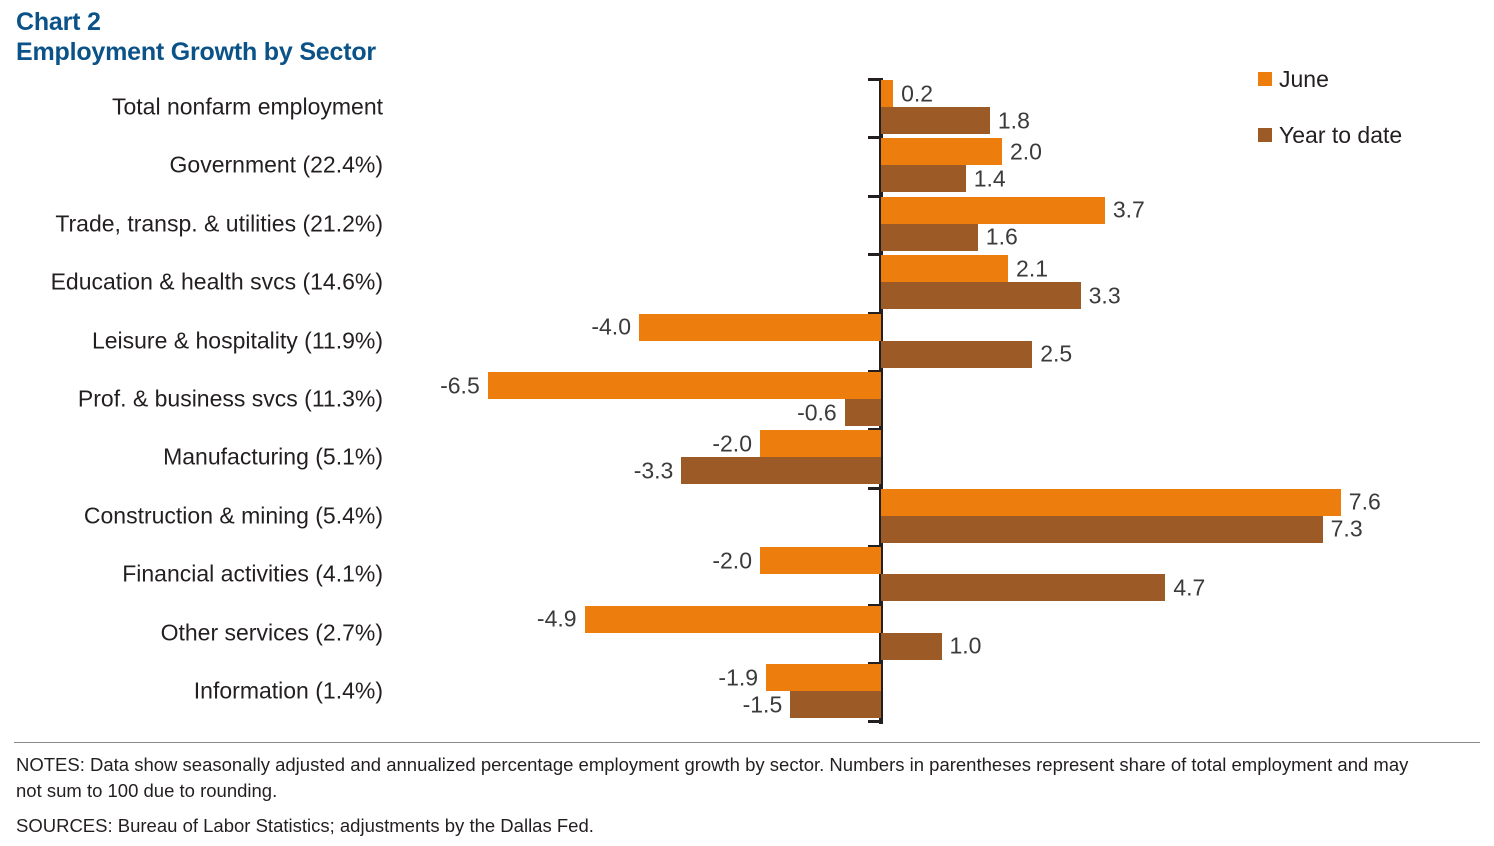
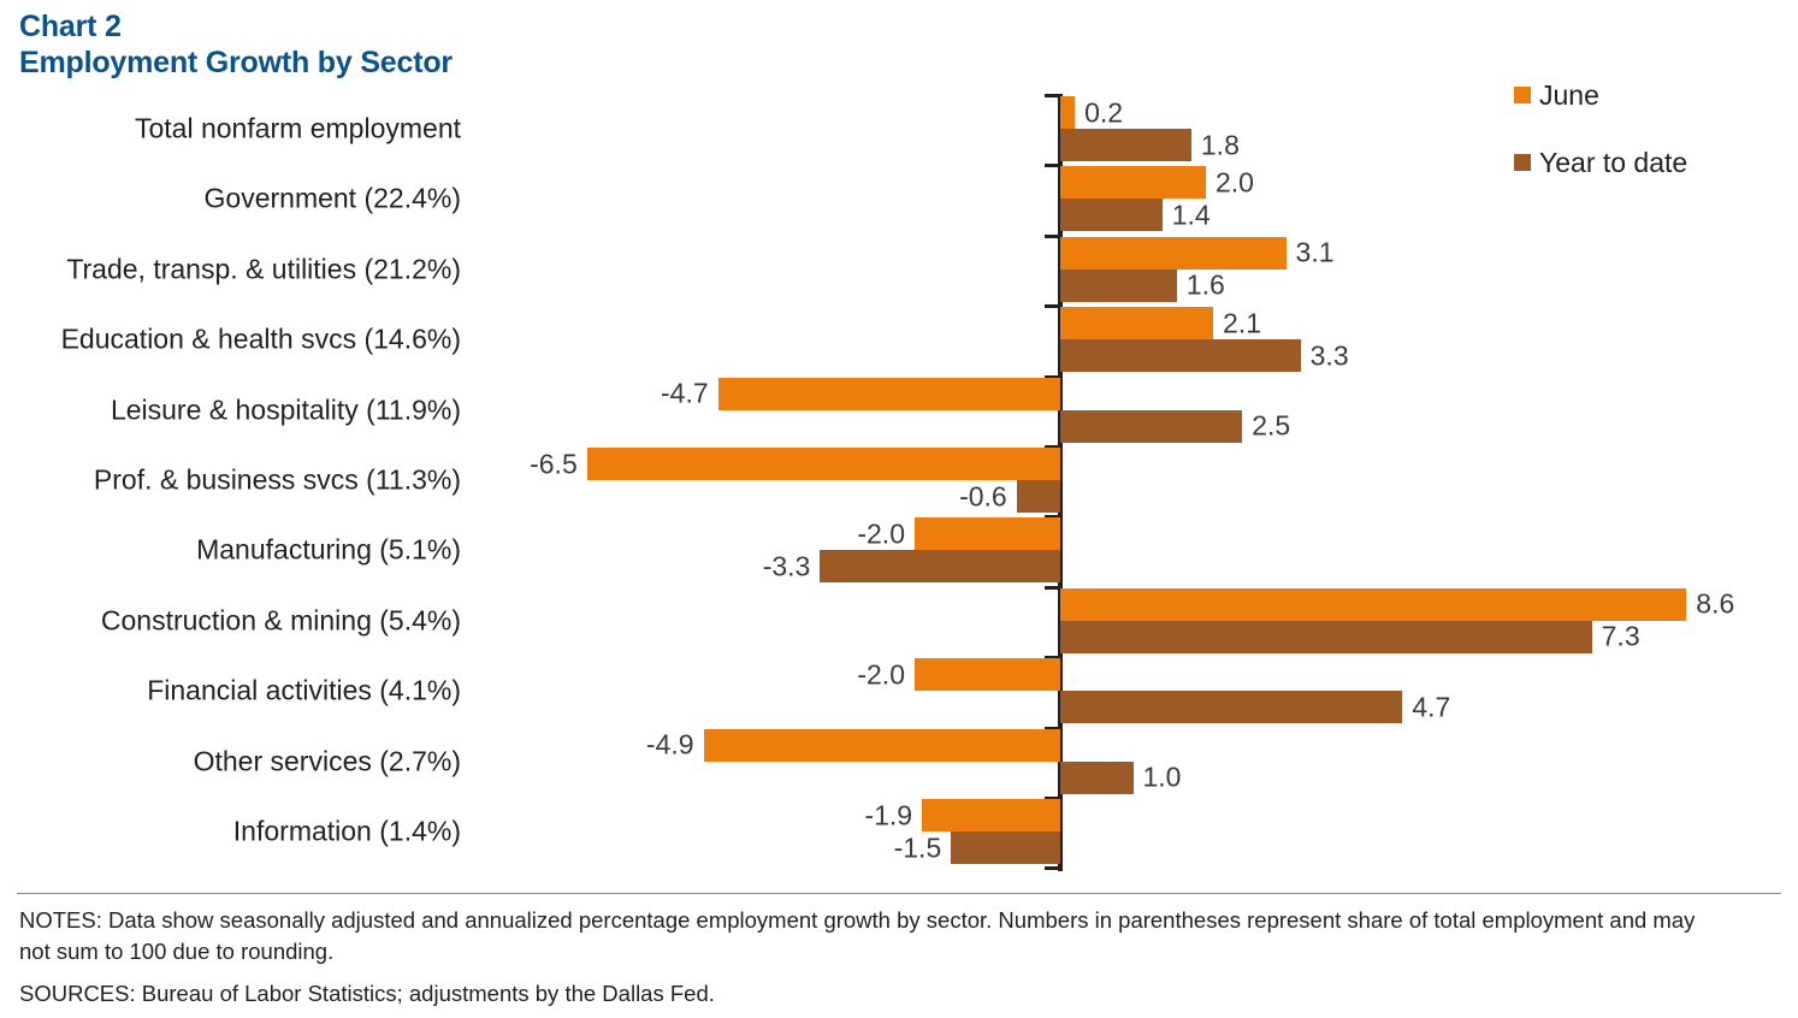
June/Trade, transp. & utilities (21.2%): 3.7 -> 3.1
June/Leisure & hospitality (11.9%): -4.0 -> -4.7
June/Construction & mining (5.4%): 7.6 -> 8.6
